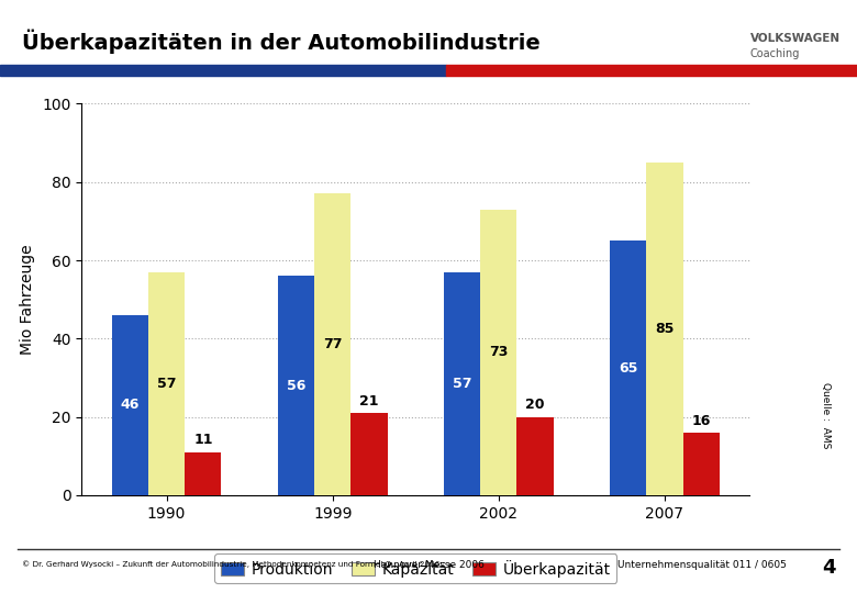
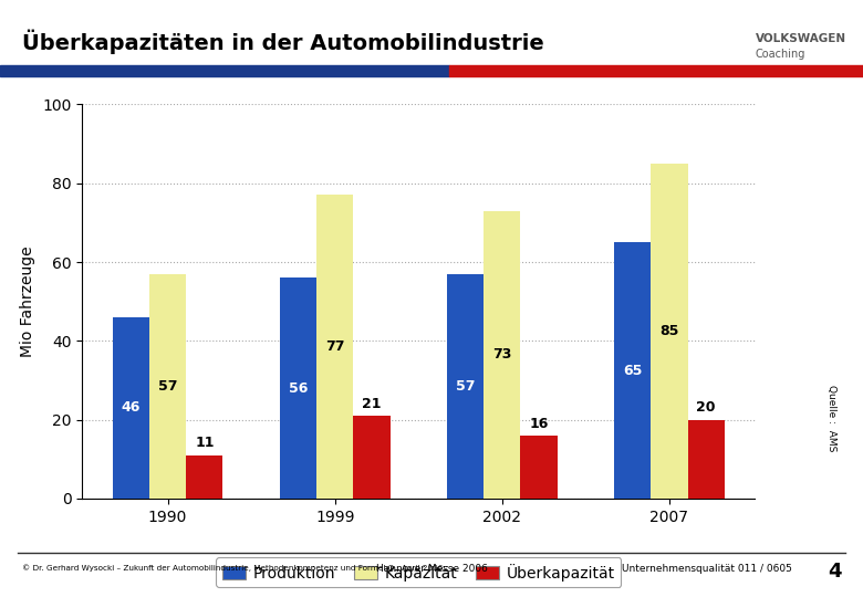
Überkapazität/2002: 20 -> 16
Überkapazität/2007: 16 -> 20
